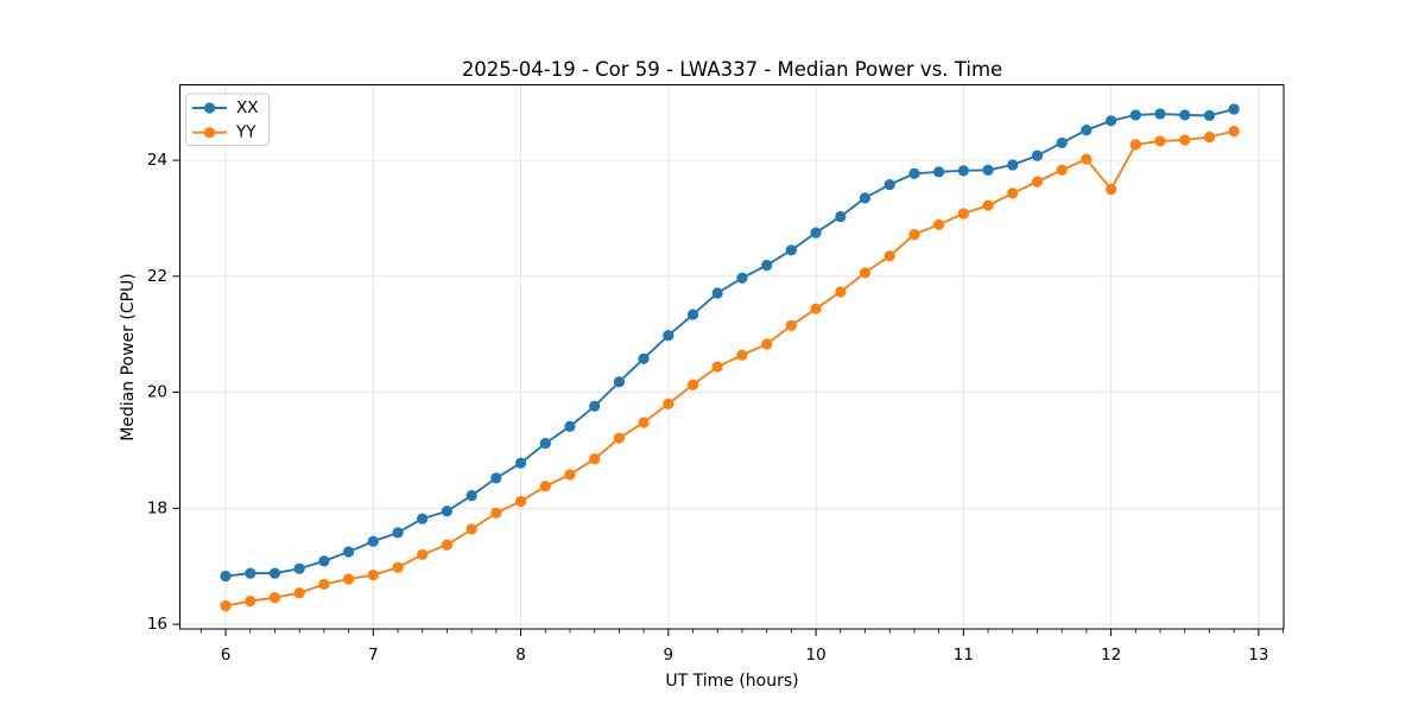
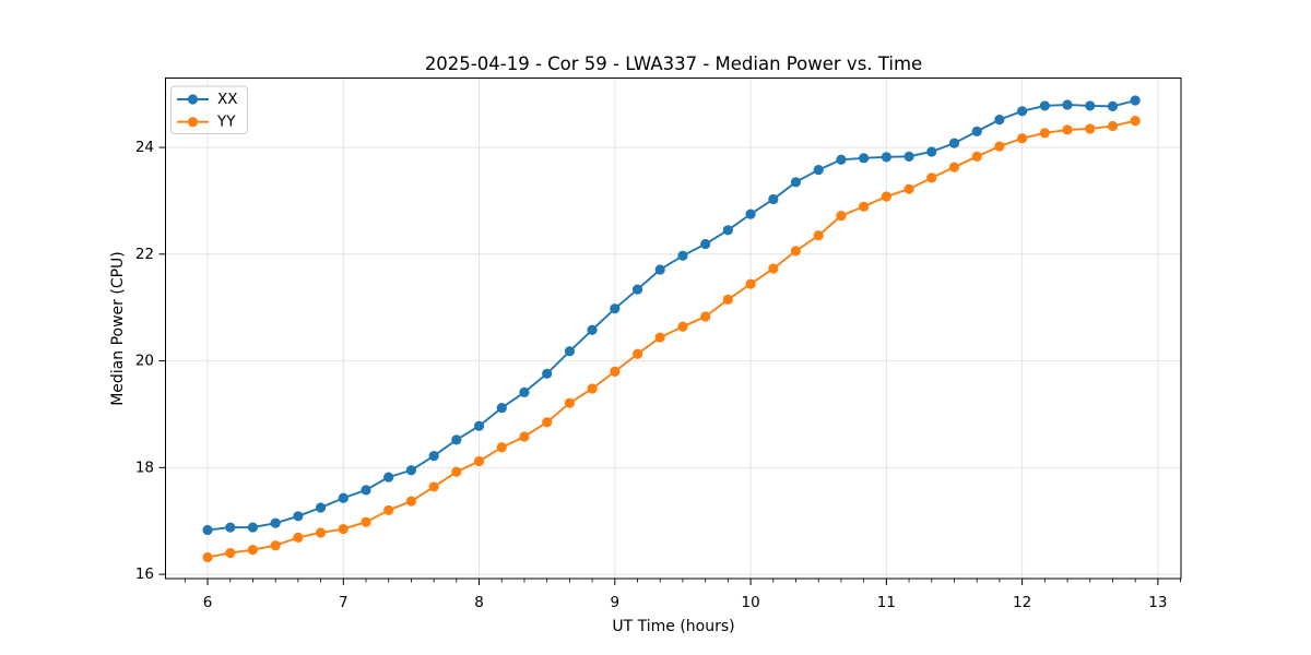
YY/12: 23.5 -> 24.2
